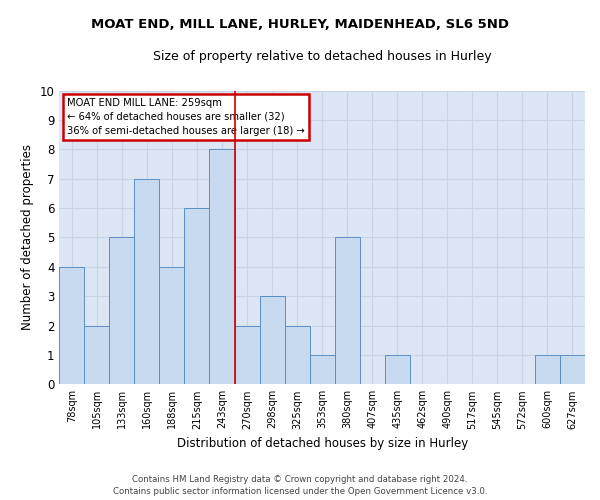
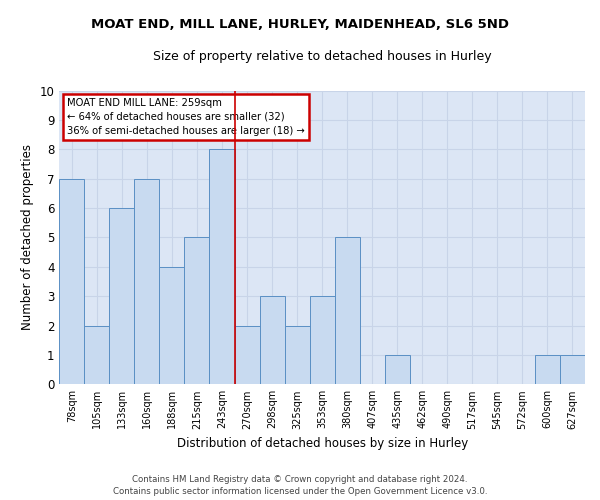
78sqm: 4 -> 7
133sqm: 5 -> 6
215sqm: 6 -> 5
353sqm: 1 -> 3
